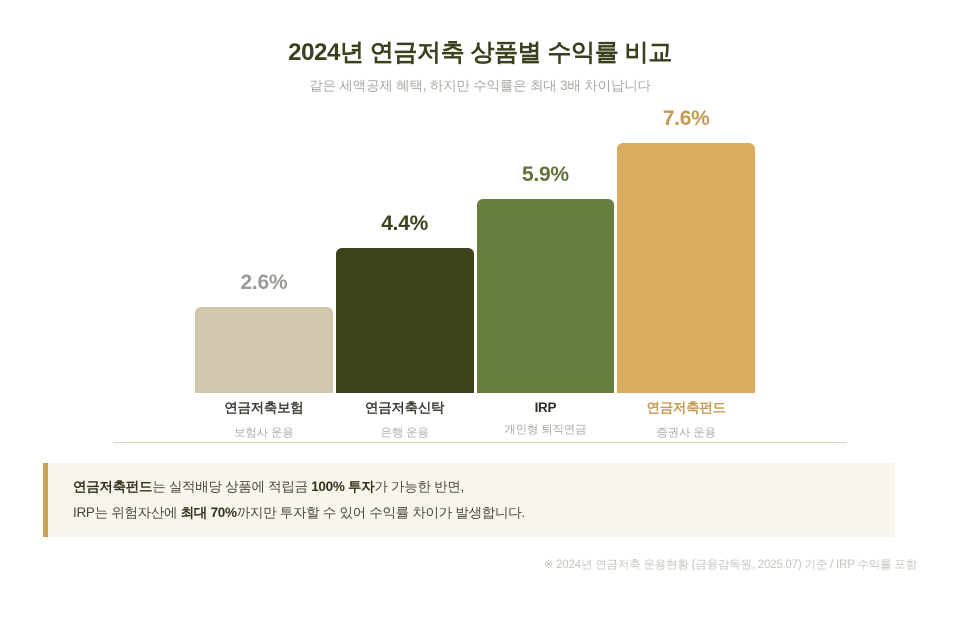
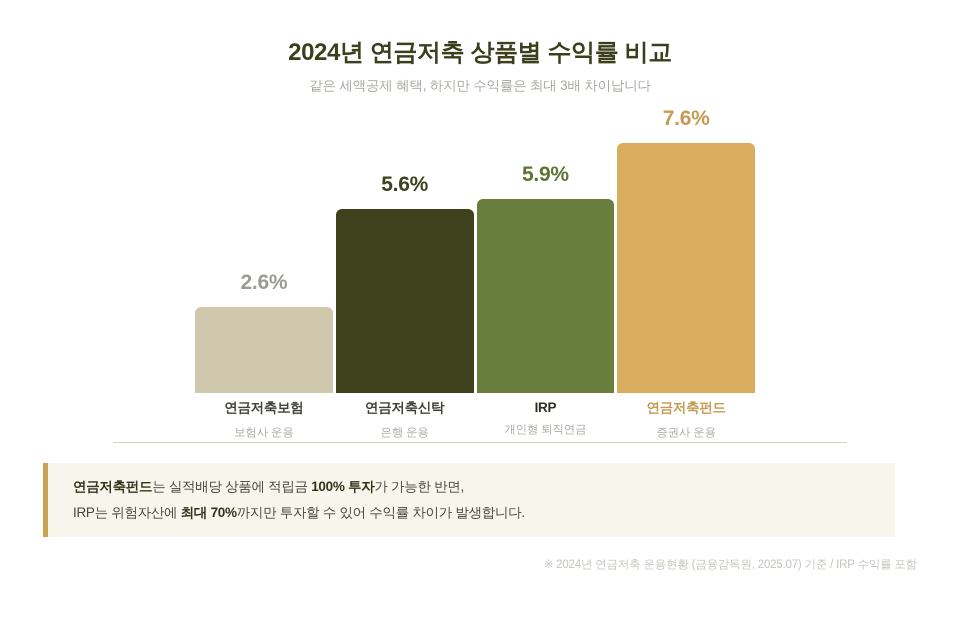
연금저축신탁: 4.4% -> 5.6%
